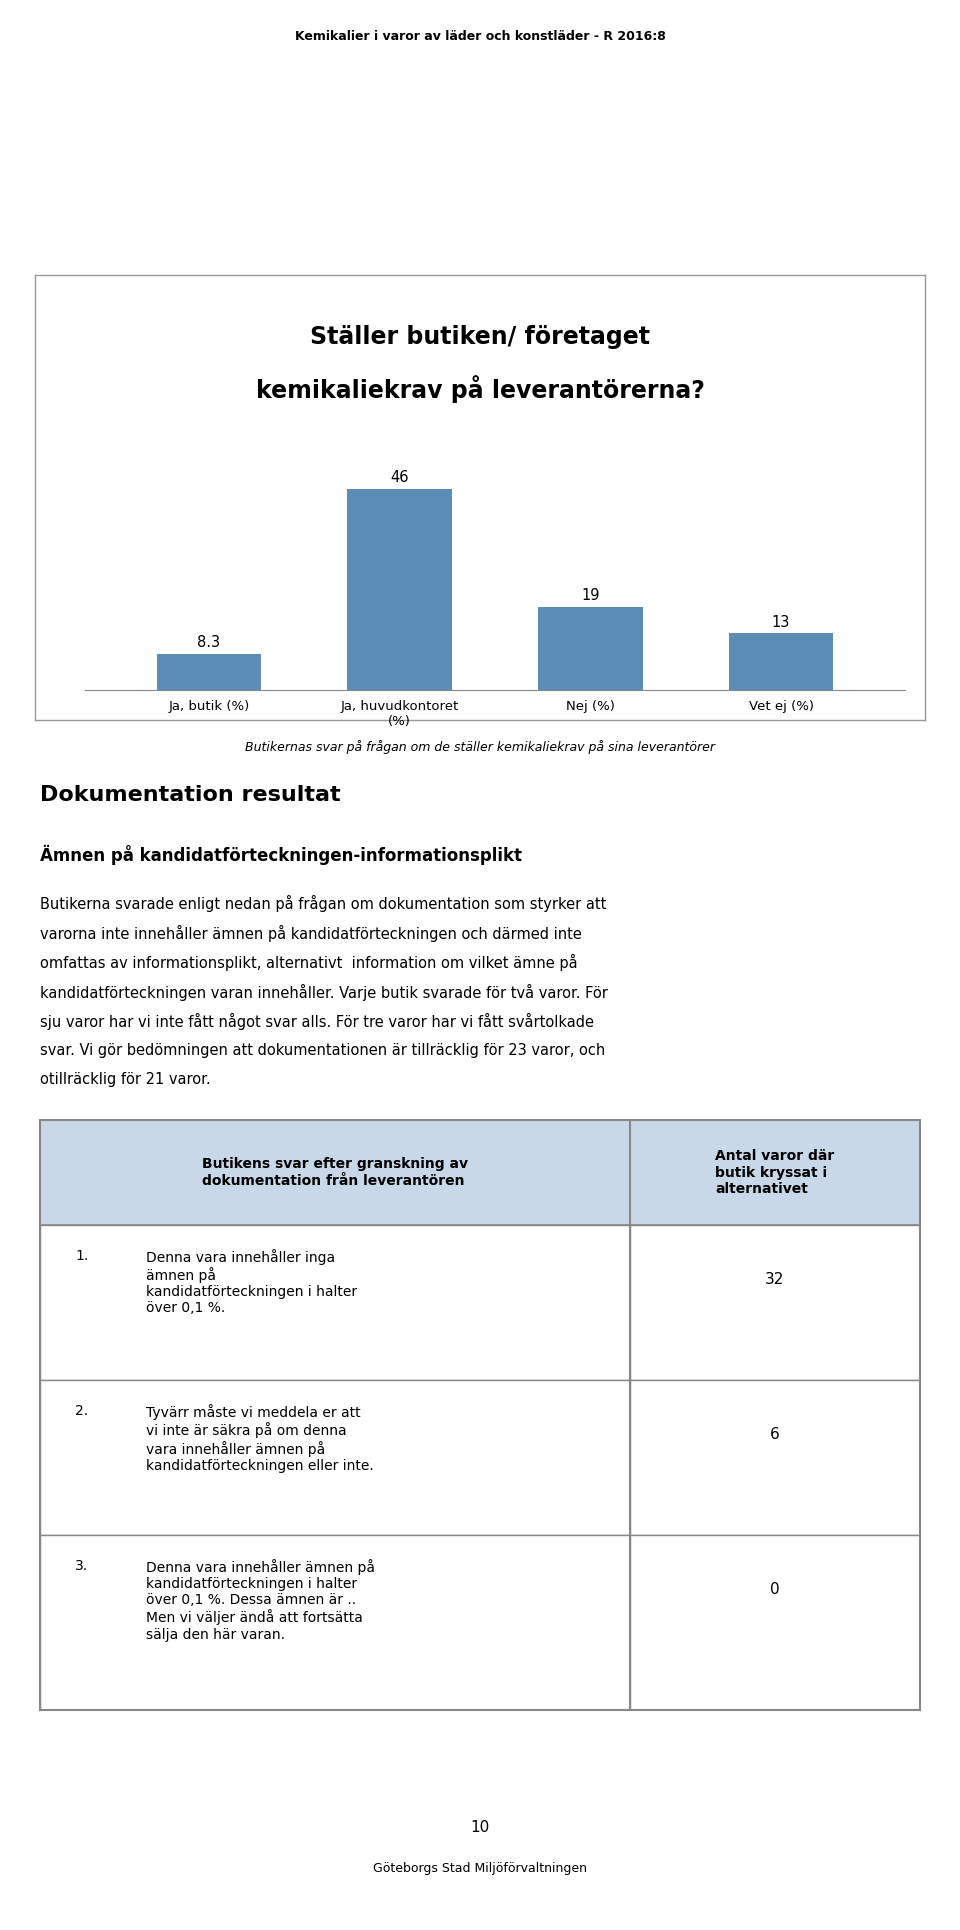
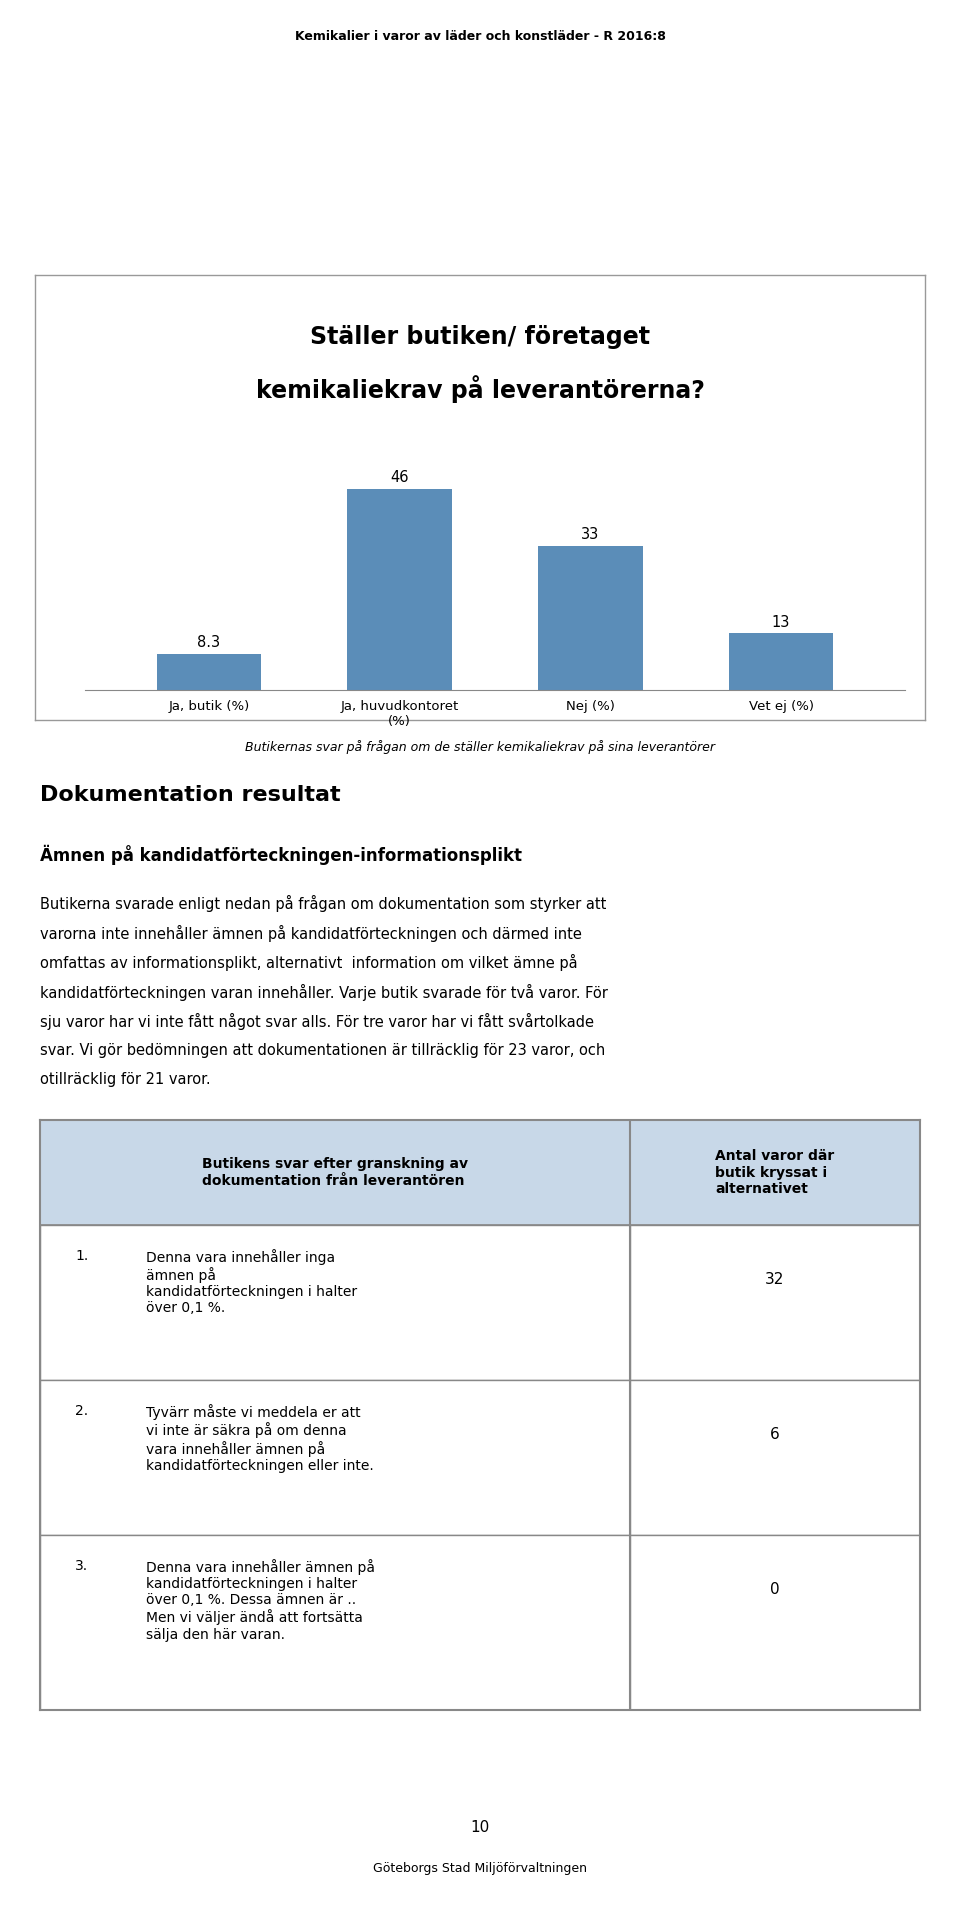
Nej (%): 19 -> 33
